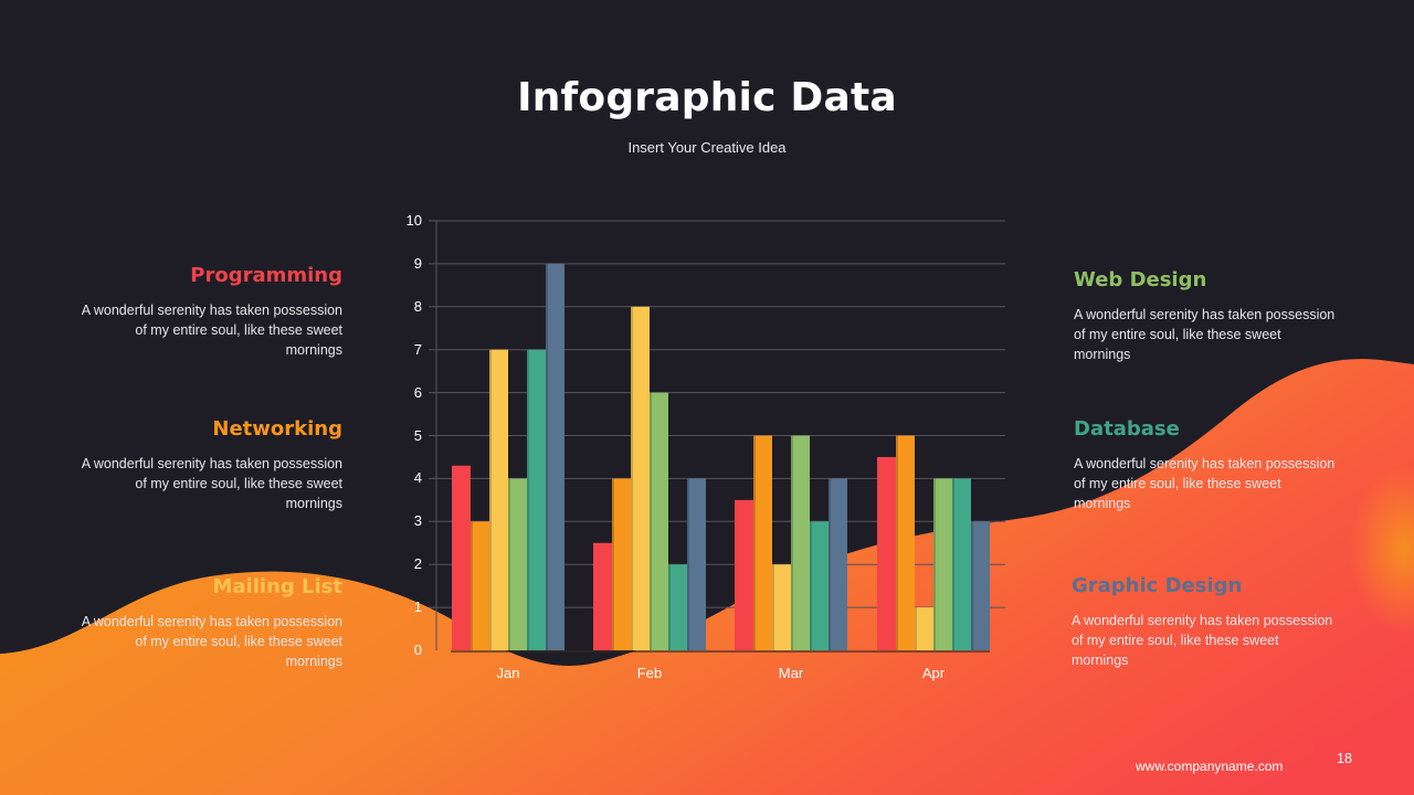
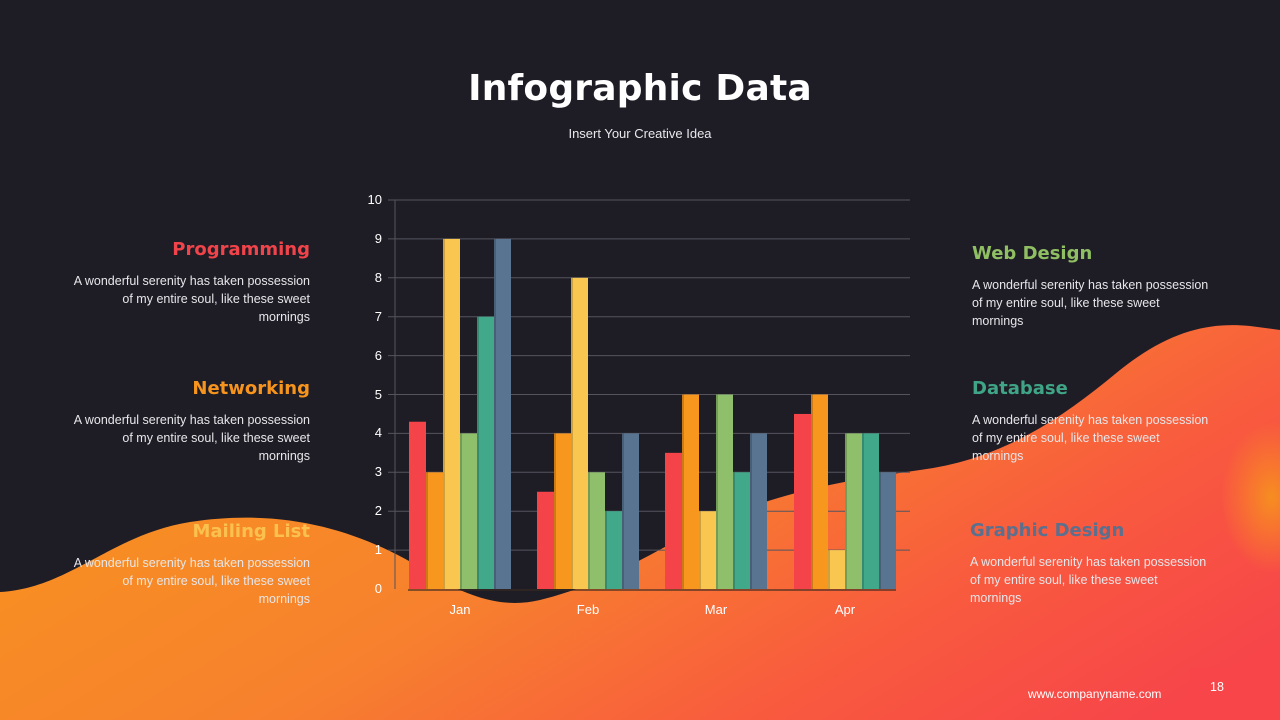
Mailing List/Jan: 7 -> 9
Web Design/Feb: 6 -> 3
